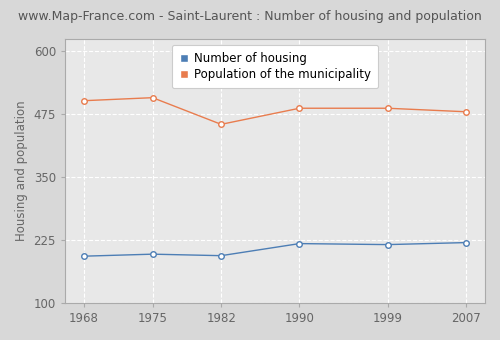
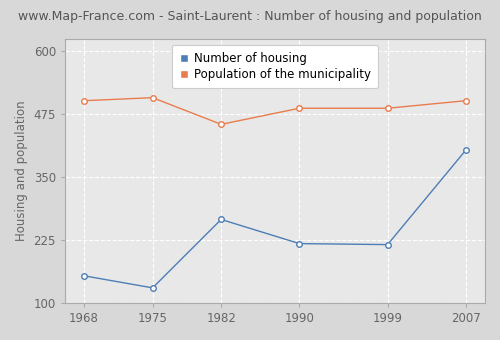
Number of housing/1968: 193 -> 154
Number of housing/1975: 197 -> 130
Number of housing/1982: 194 -> 266
Number of housing/2007: 220 -> 404
Population of the municipality/2007: 480 -> 502
